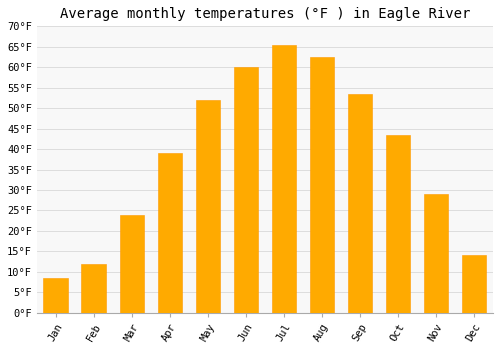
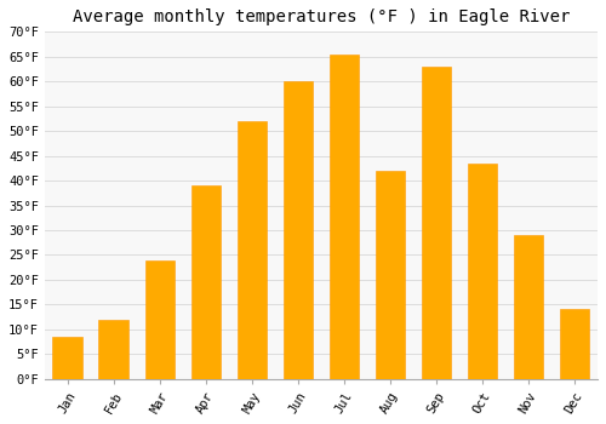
Aug: 62.5°F -> 42.0°F
Sep: 53.5°F -> 63.0°F
